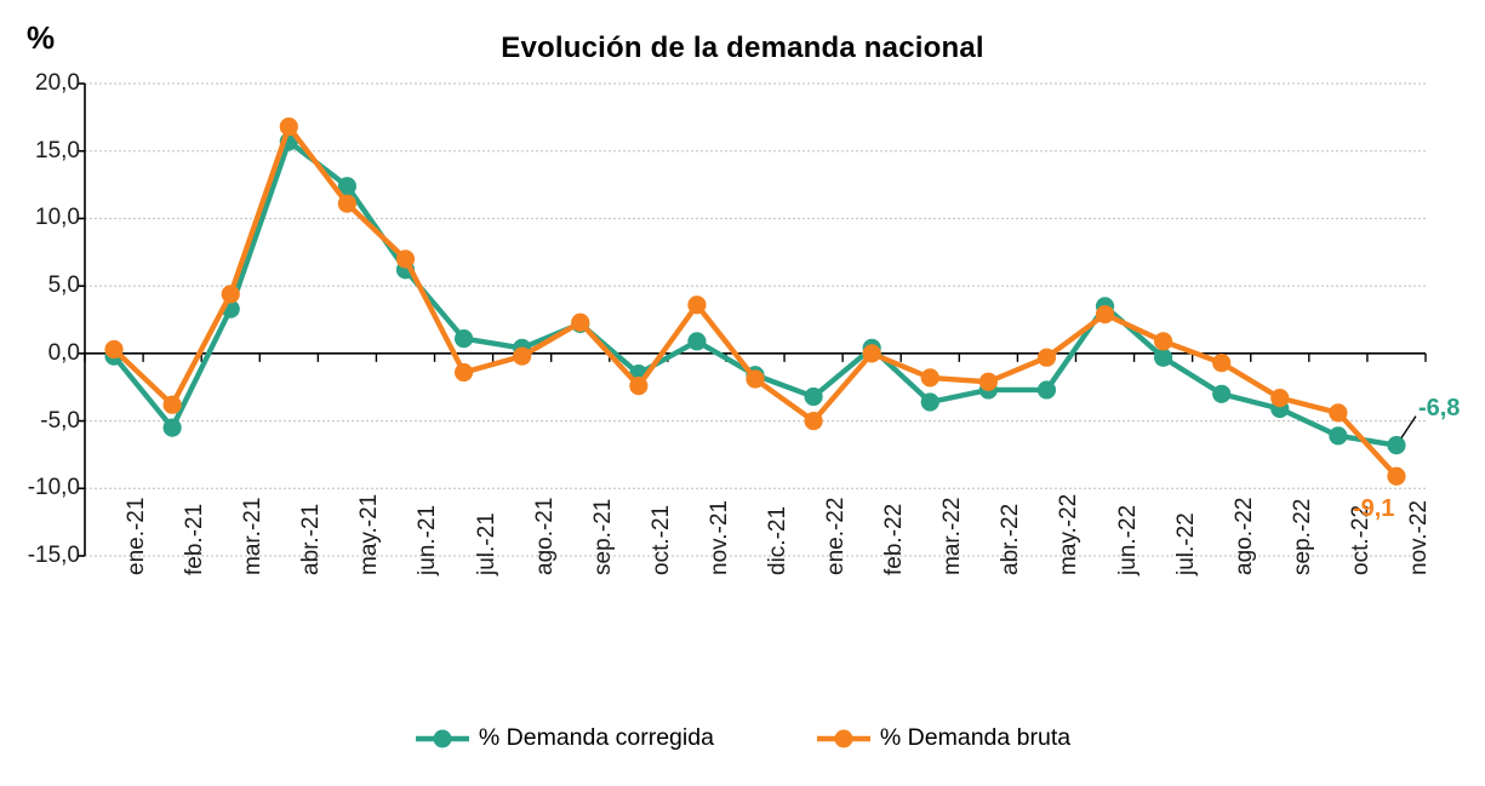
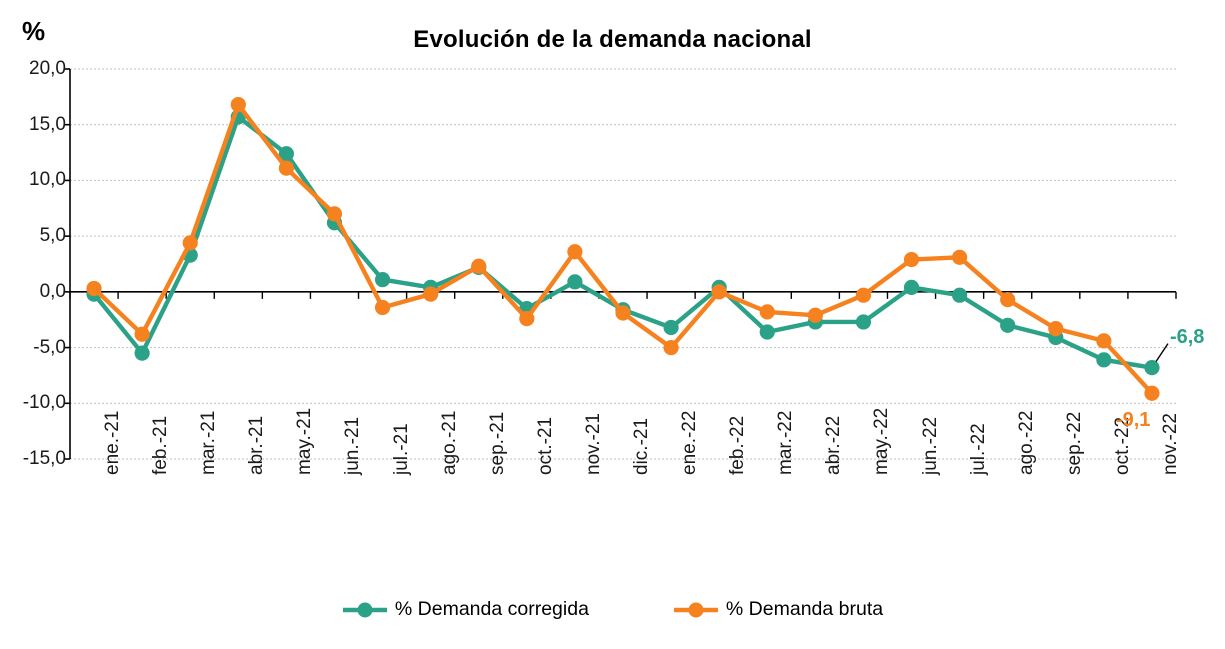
% Demanda corregida/jun.-22: 3,5 -> 0,4
% Demanda bruta/jul.-22: 0,9 -> 3,1
